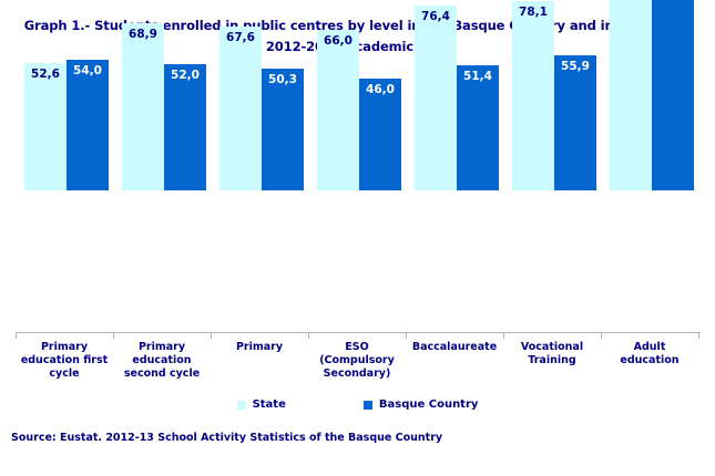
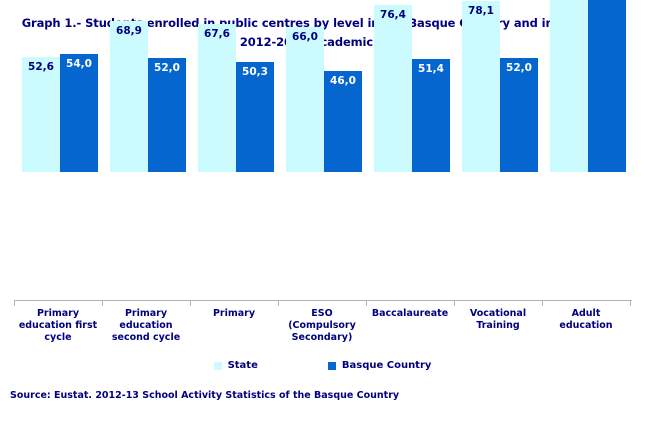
Basque Country/Vocational Training: 55,9 -> 52,0
